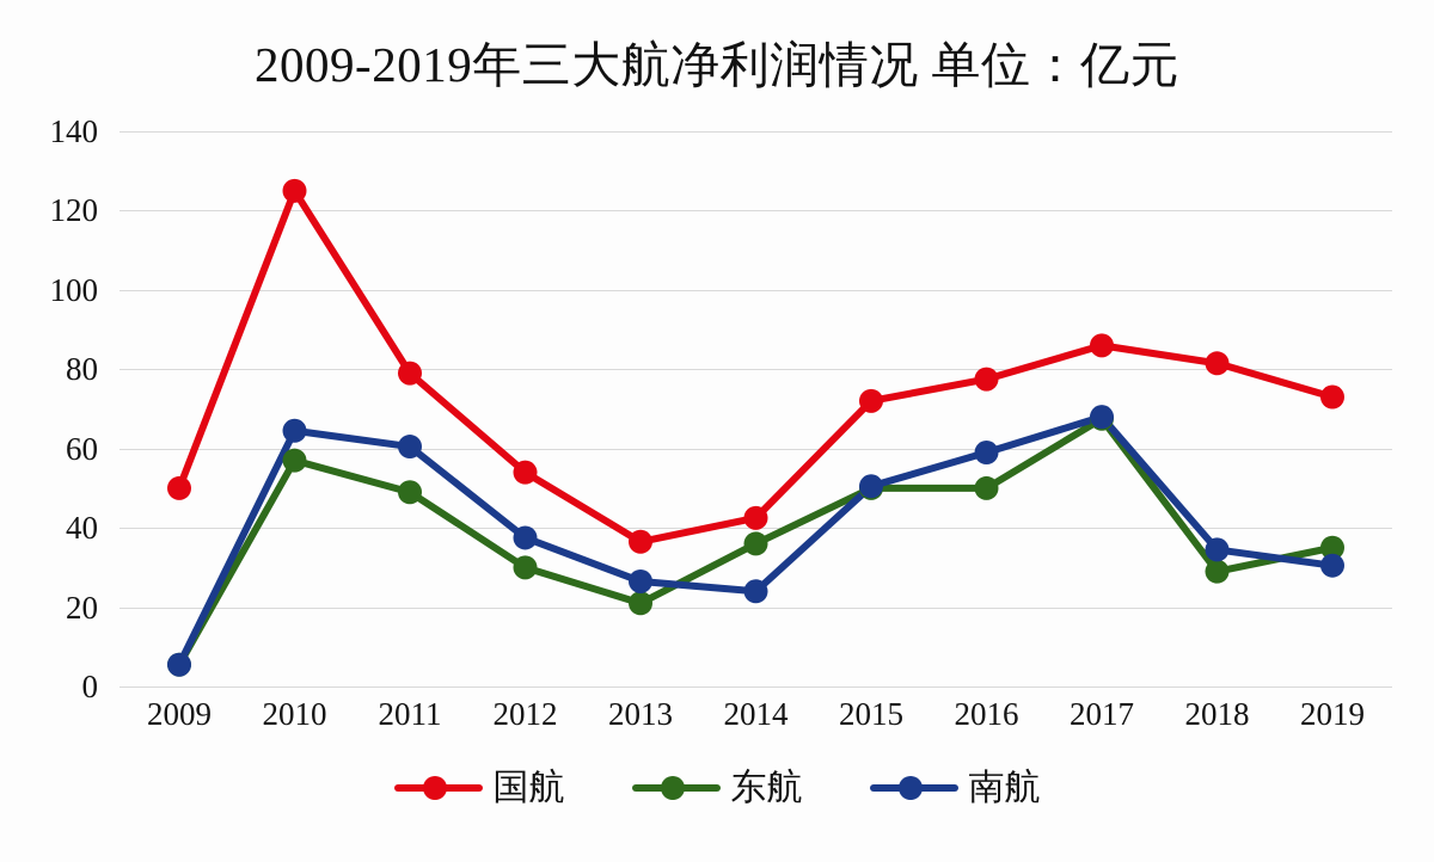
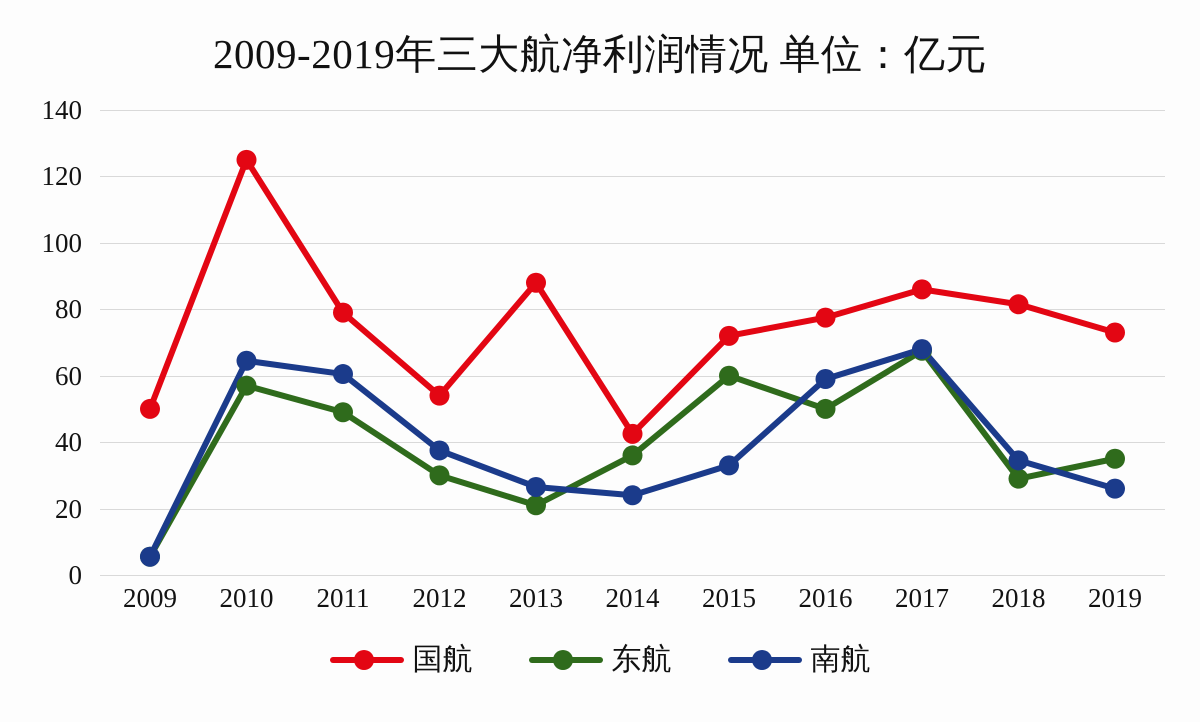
国航/2013: 36 -> 88
东航/2015: 50 -> 60
南航/2015: 50 -> 33
南航/2019: 30 -> 26
